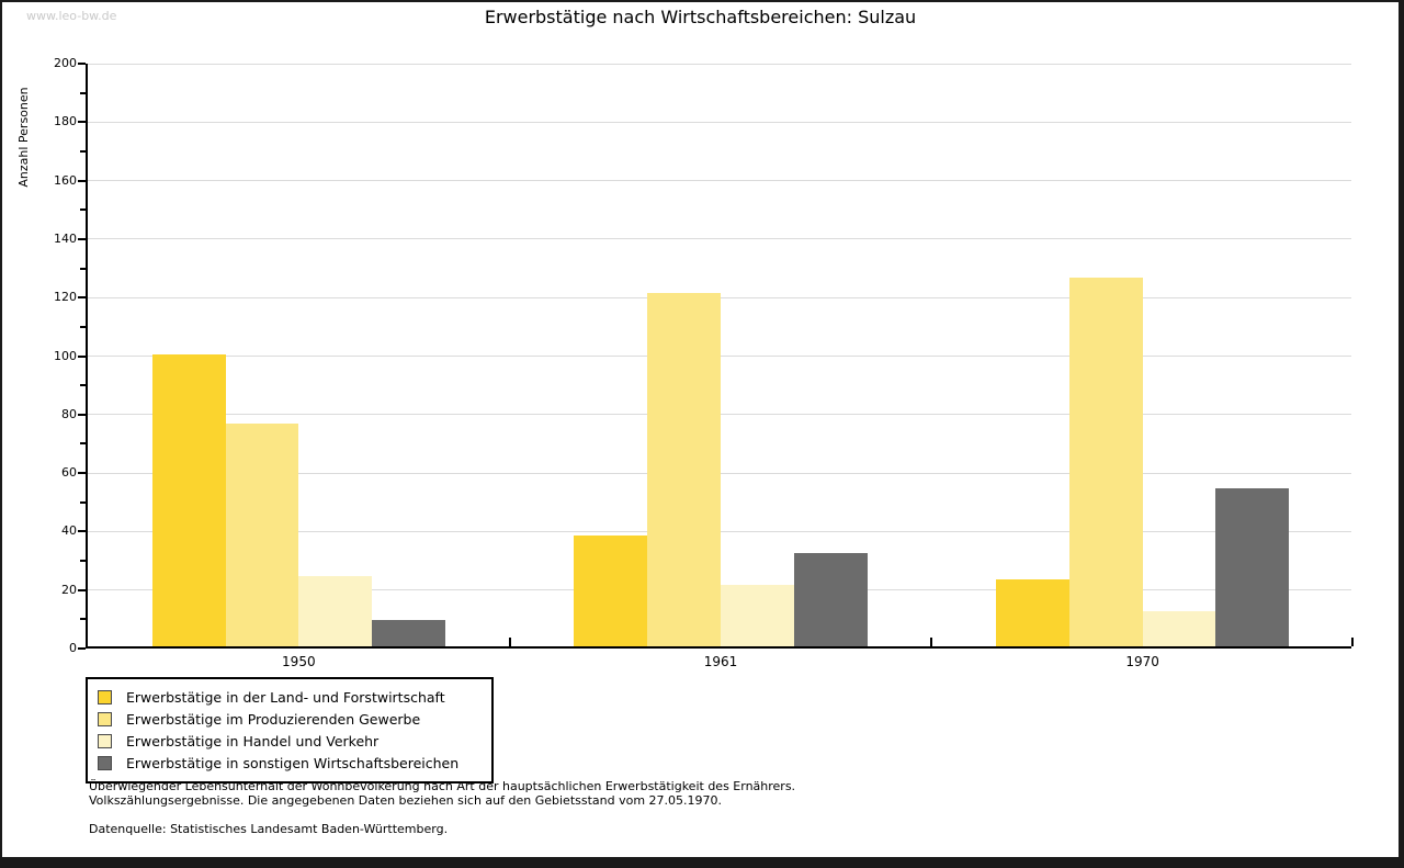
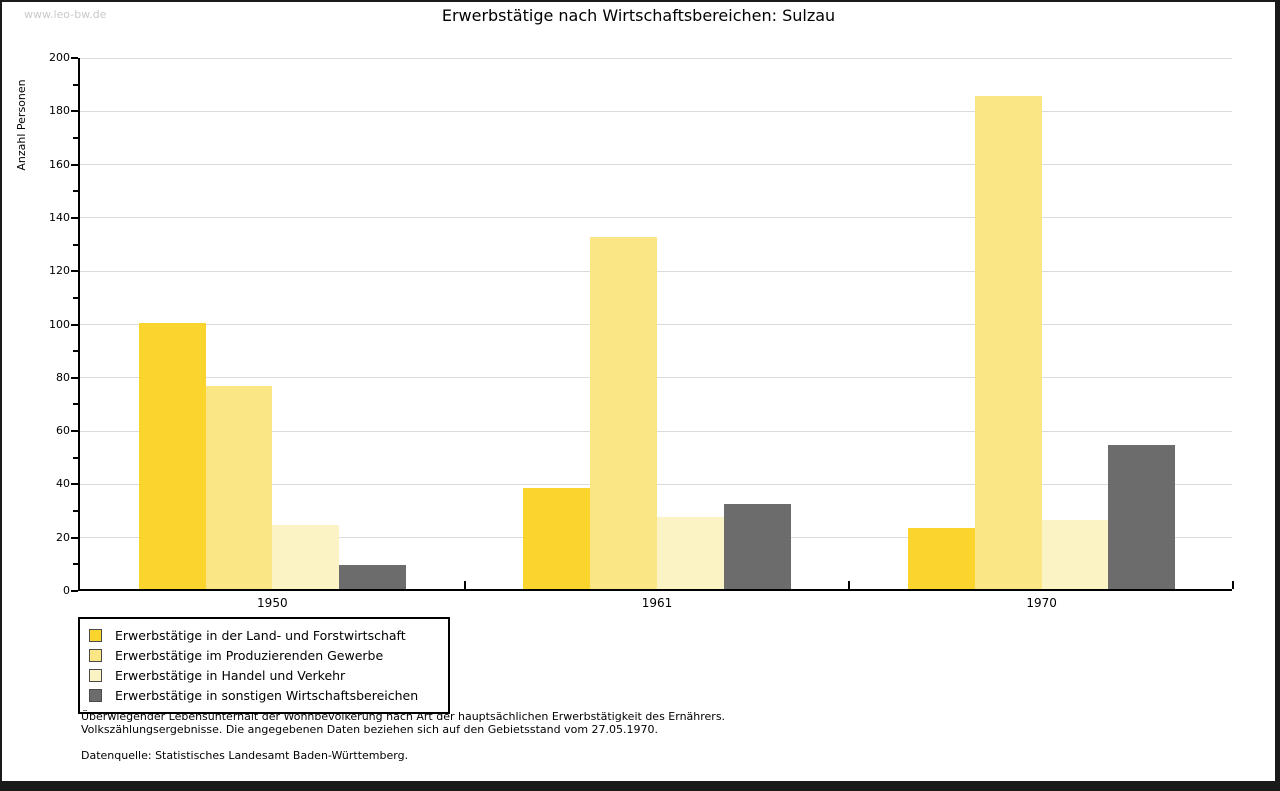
Erwerbstätige im Produzierenden Gewerbe/1961: 121 -> 132
Erwerbstätige in Handel und Verkehr/1961: 21 -> 27
Erwerbstätige im Produzierenden Gewerbe/1970: 126 -> 185
Erwerbstätige in Handel und Verkehr/1970: 12 -> 26
